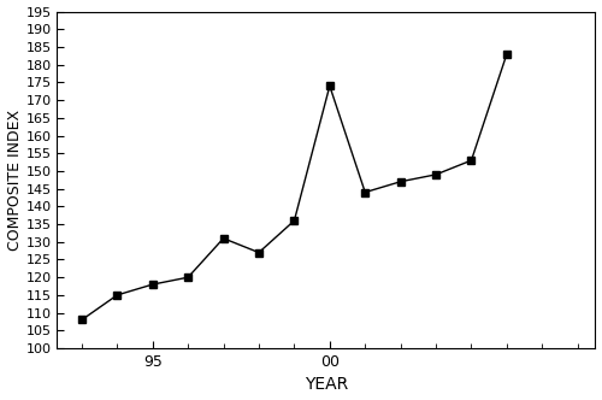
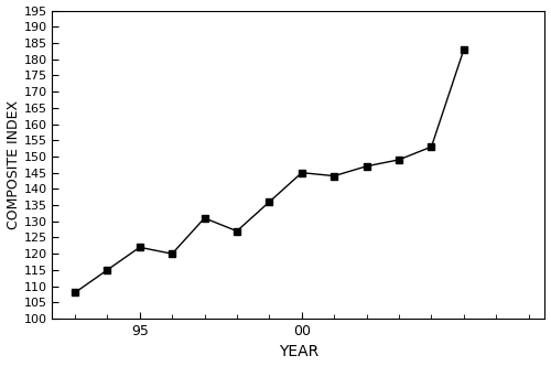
95: 118 -> 122
00: 174 -> 145
